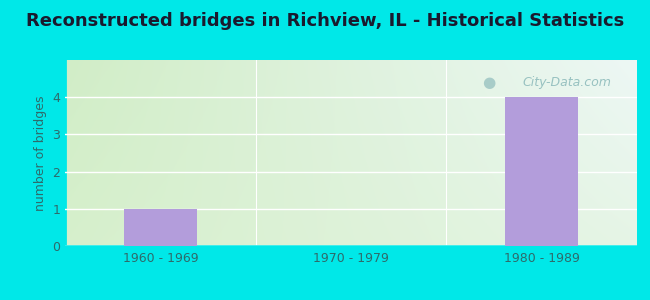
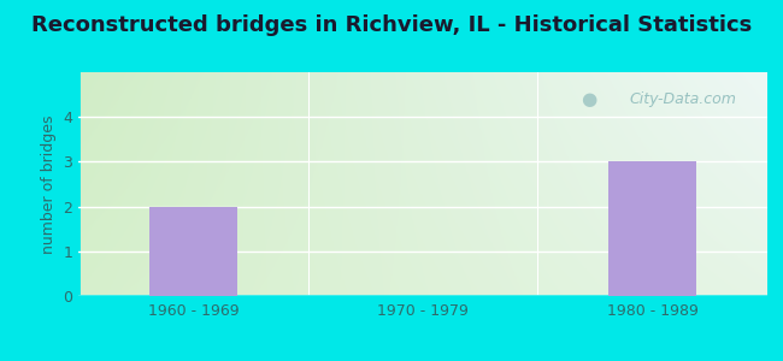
1960 - 1969: 1 -> 2
1980 - 1989: 4 -> 3
